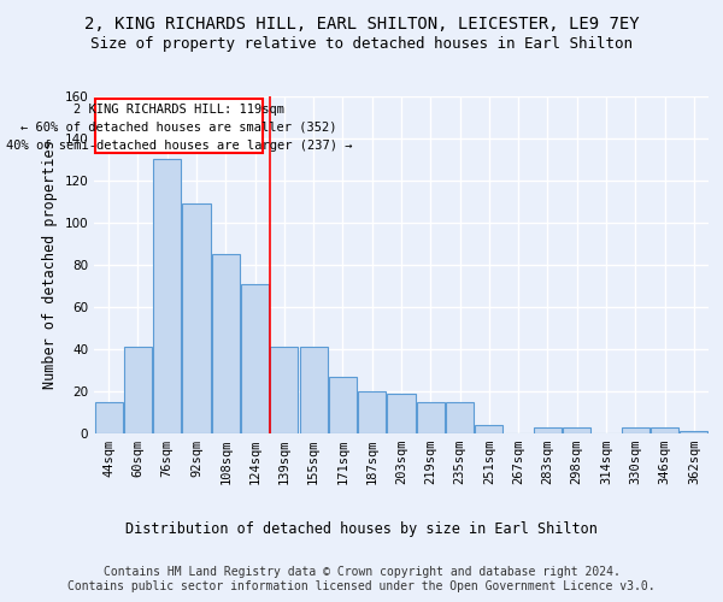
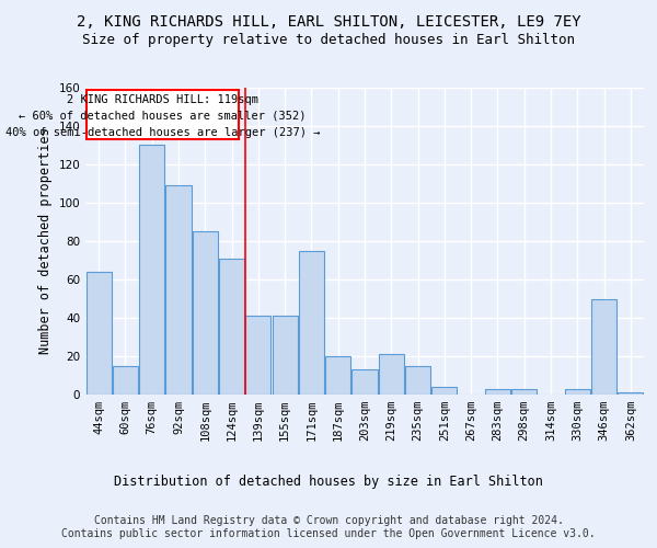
44sqm: 15 -> 64
60sqm: 41 -> 15
171sqm: 27 -> 75
203sqm: 19 -> 13
219sqm: 15 -> 21
346sqm: 3 -> 50
